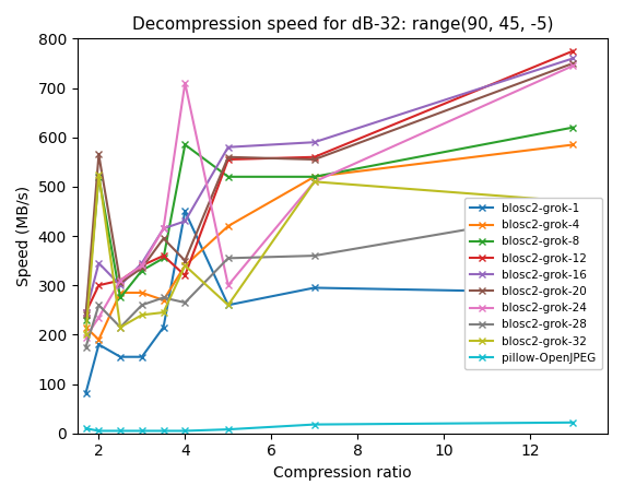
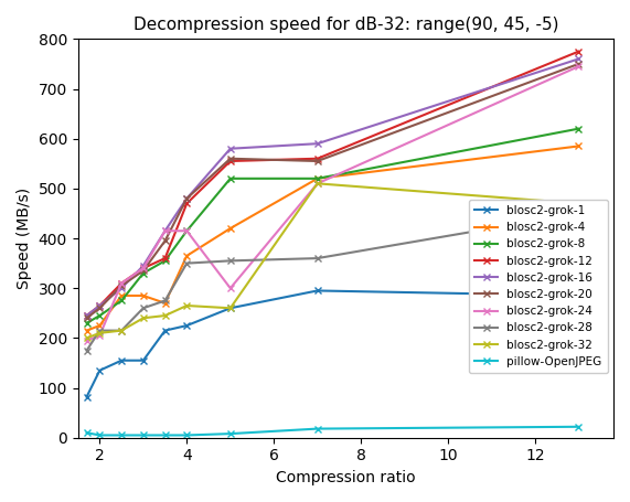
blosc2-grok-1/2: 180 -> 135
blosc2-grok-4/2: 190 -> 225
blosc2-grok-8/2: 520 -> 245
blosc2-grok-12/2: 300 -> 265
blosc2-grok-16/2: 345 -> 265
blosc2-grok-20/2: 565 -> 260
blosc2-grok-24/2: 235 -> 205
blosc2-grok-28/2: 260 -> 215
blosc2-grok-32/2: 525 -> 210
blosc2-grok-1/4: 450 -> 225
blosc2-grok-4/4: 340 -> 365
blosc2-grok-8/4: 585 -> 415
blosc2-grok-12/4: 320 -> 470
blosc2-grok-16/4: 430 -> 480
blosc2-grok-20/4: 350 -> 480
blosc2-grok-24/4: 710 -> 415
blosc2-grok-28/4: 265 -> 350
blosc2-grok-32/4: 340 -> 265
